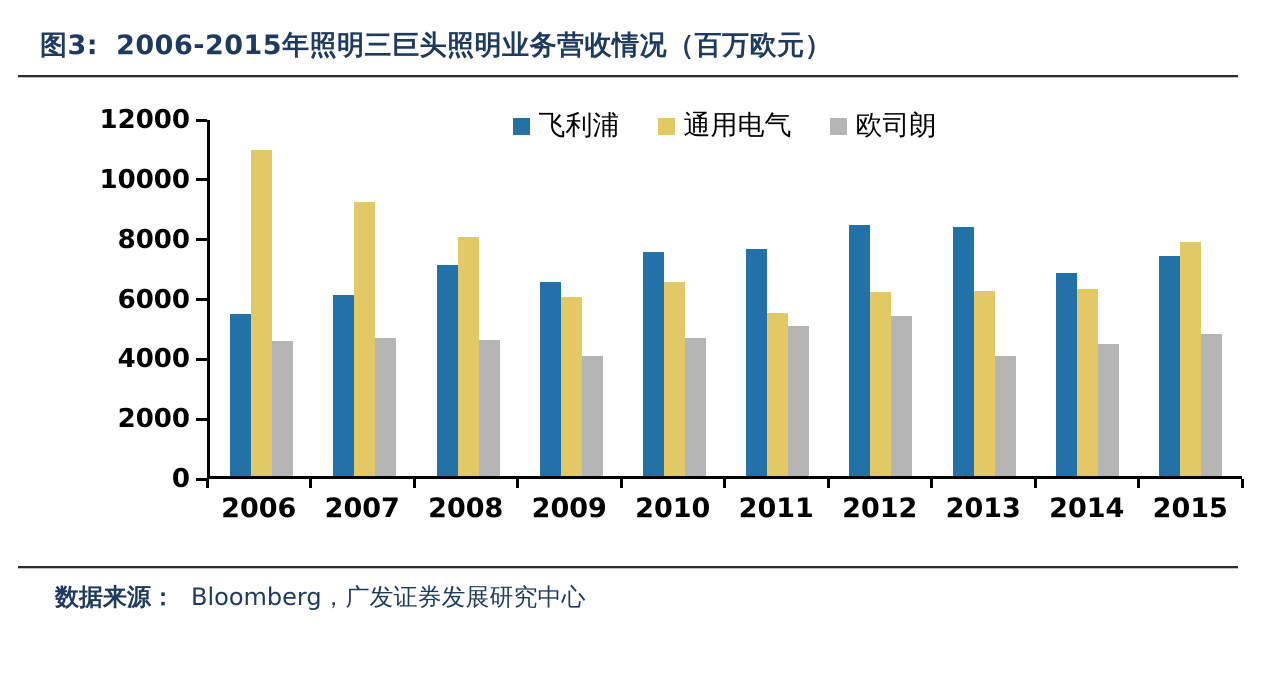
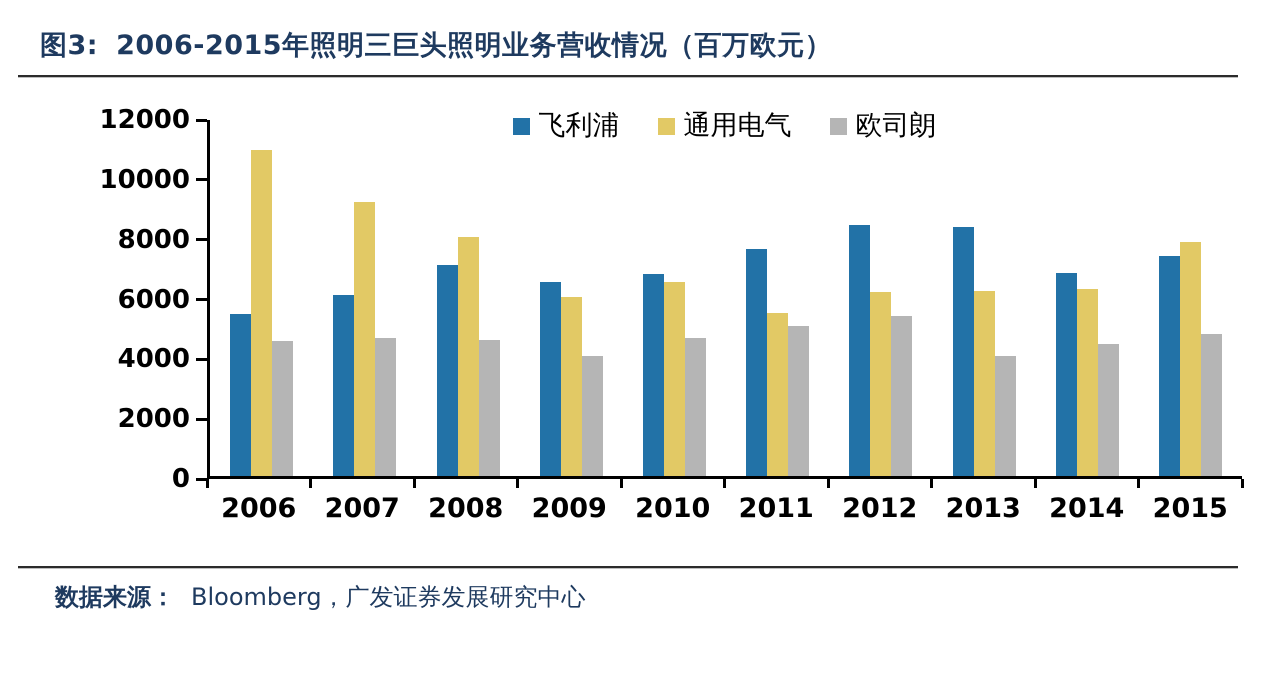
飞利浦/2010: 7600 -> 6800
